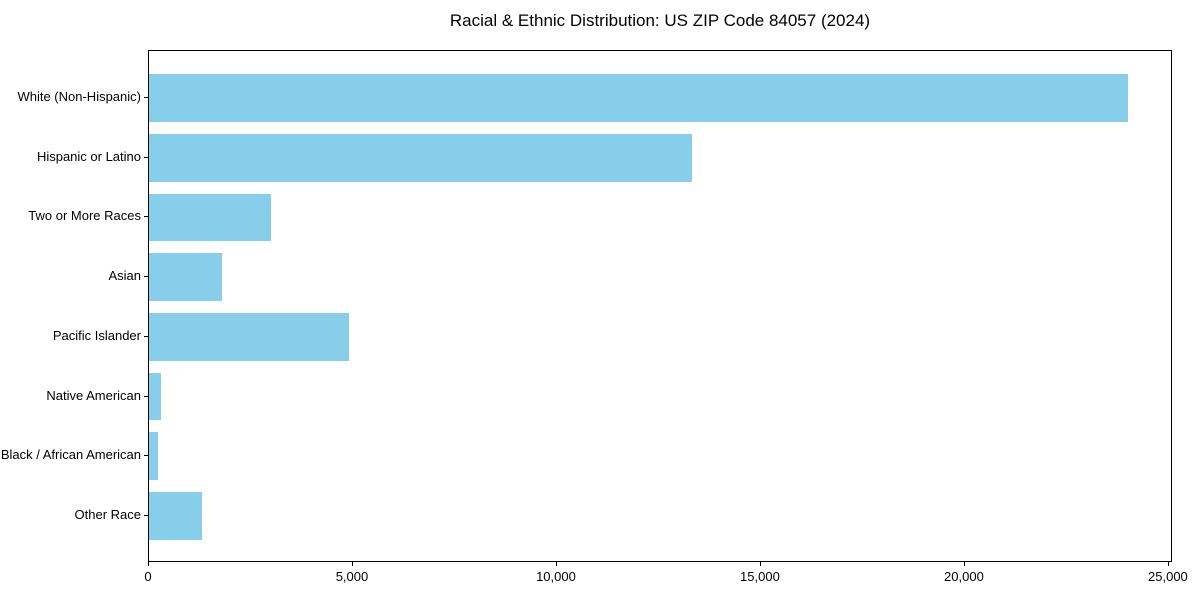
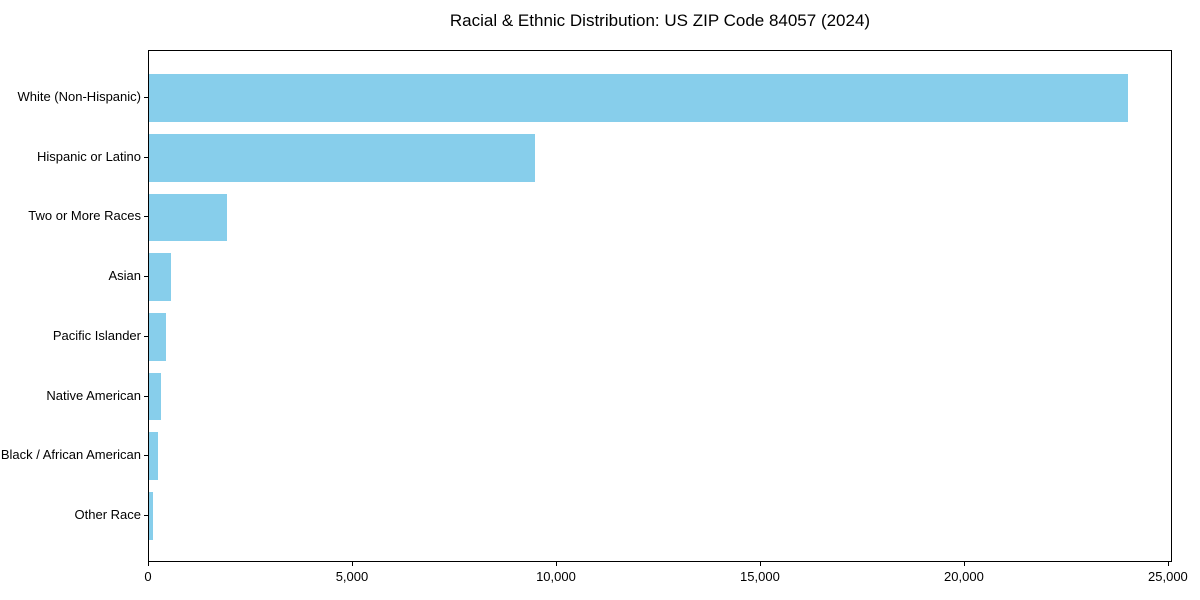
Hispanic or Latino: 13300 -> 9400
Two or More Races: 3000 -> 1900
Asian: 1800 -> 600
Pacific Islander: 4900 -> 400
Other Race: 1300 -> 100
